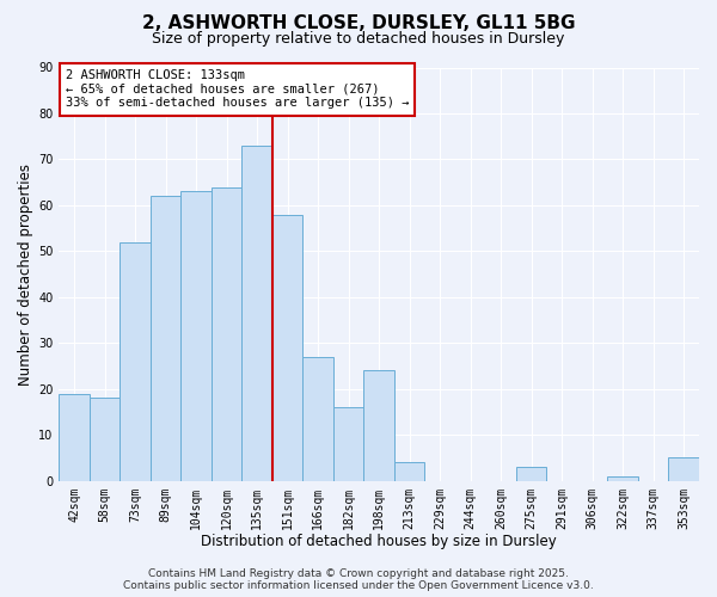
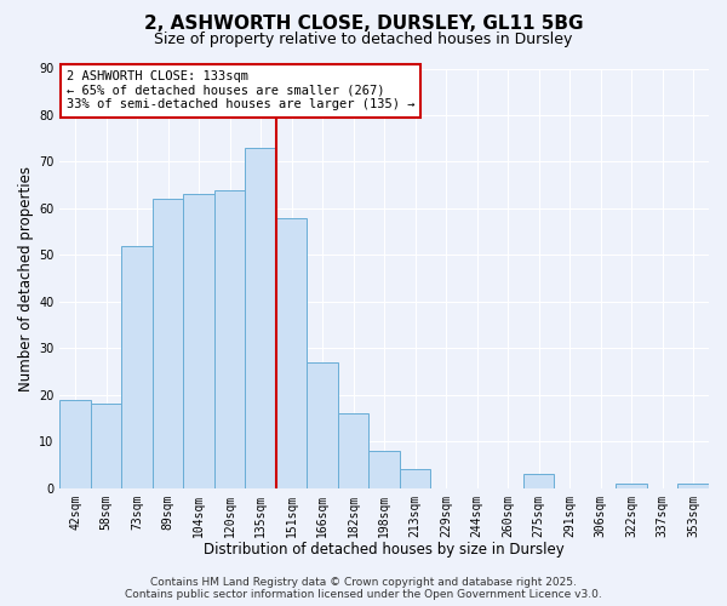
198sqm: 24 -> 8
353sqm: 5 -> 1
